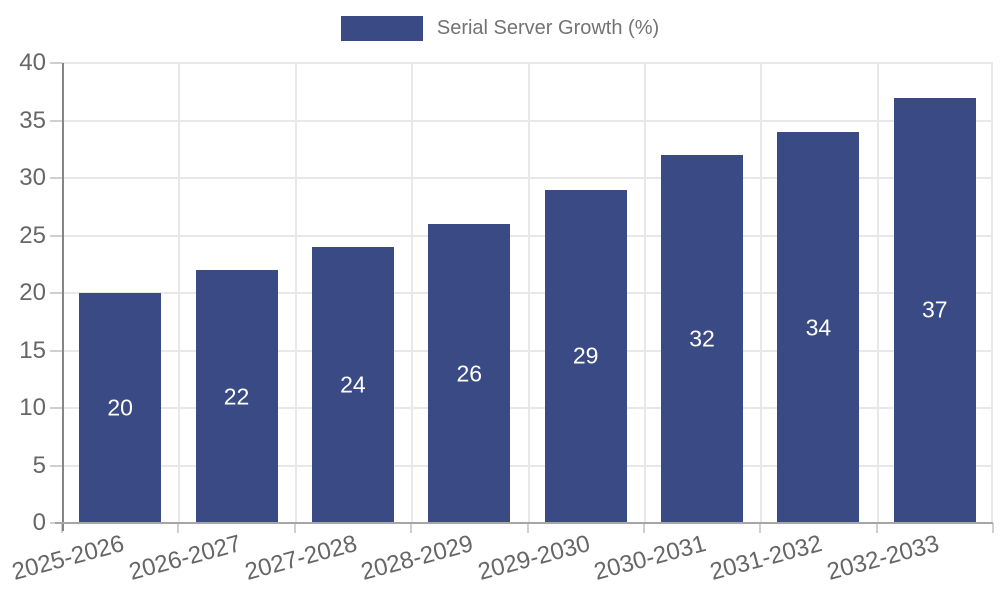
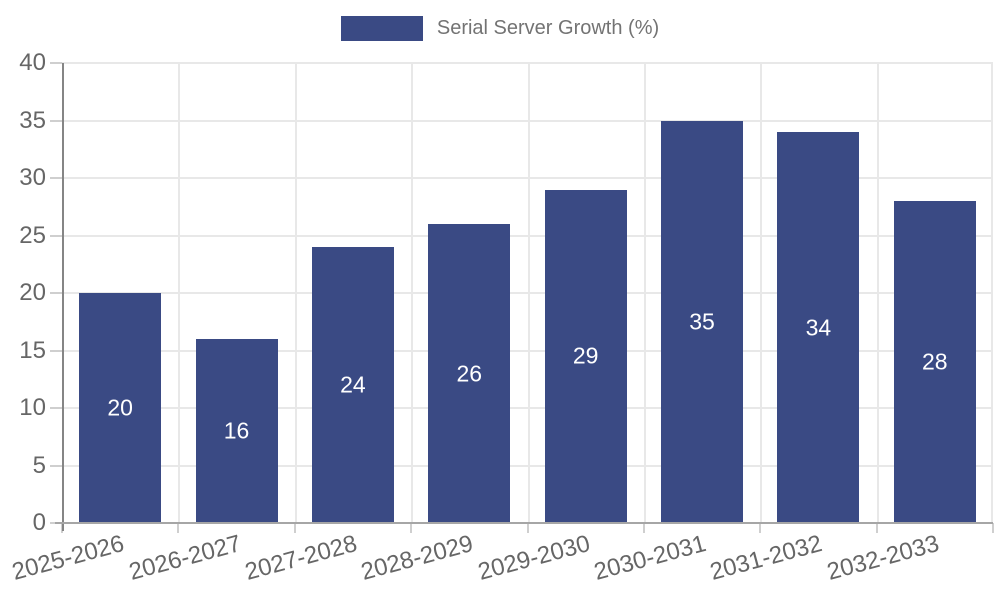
2026-2027: 22 -> 16
2030-2031: 32 -> 35
2032-2033: 37 -> 28
